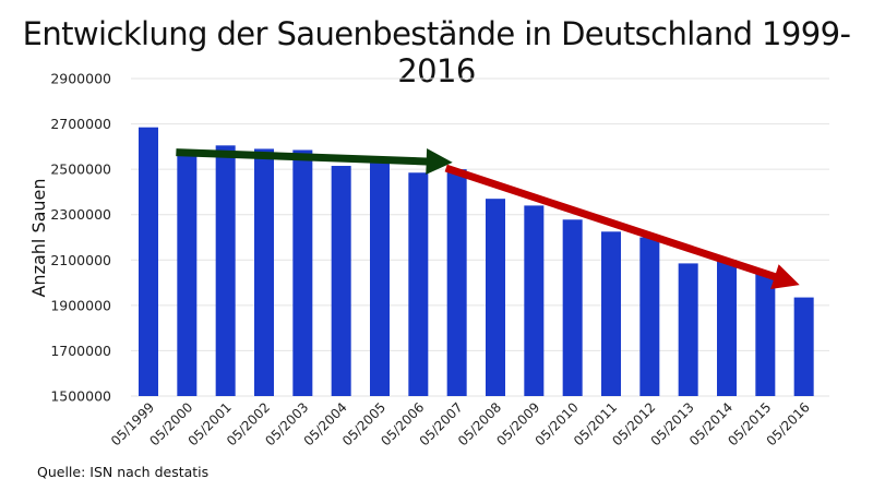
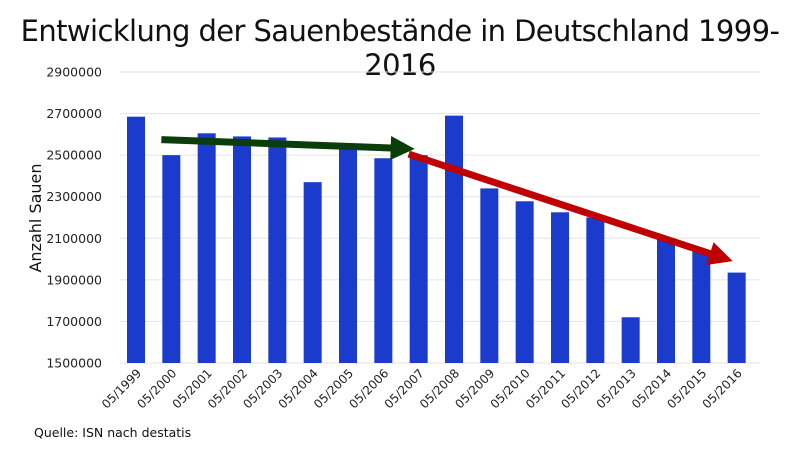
05/2000: 2560000 -> 2500000
05/2004: 2520000 -> 2370000
05/2008: 2370000 -> 2690000
05/2013: 2080000 -> 1720000
